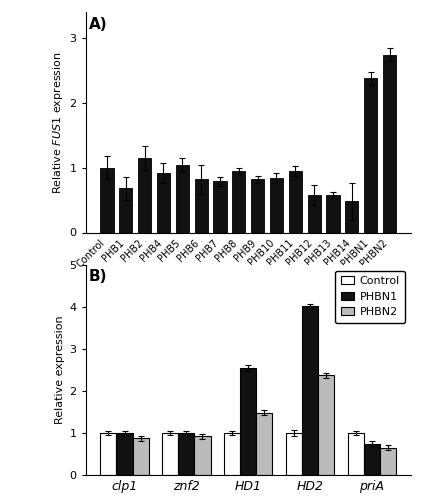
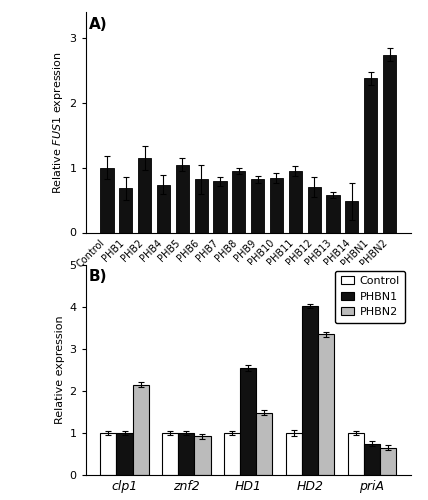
PHB4: 0.92 -> 0.74
PHB12: 0.58 -> 0.70
PHBN2/clp1: 0.88 -> 2.15
PHBN2/HD2: 2.38 -> 3.35
